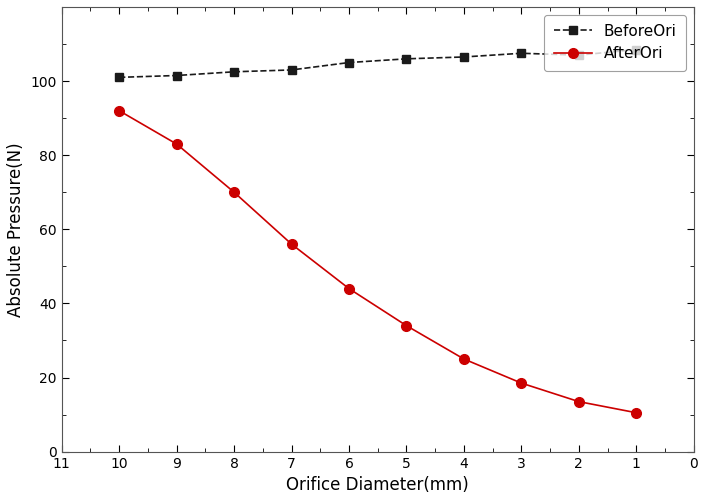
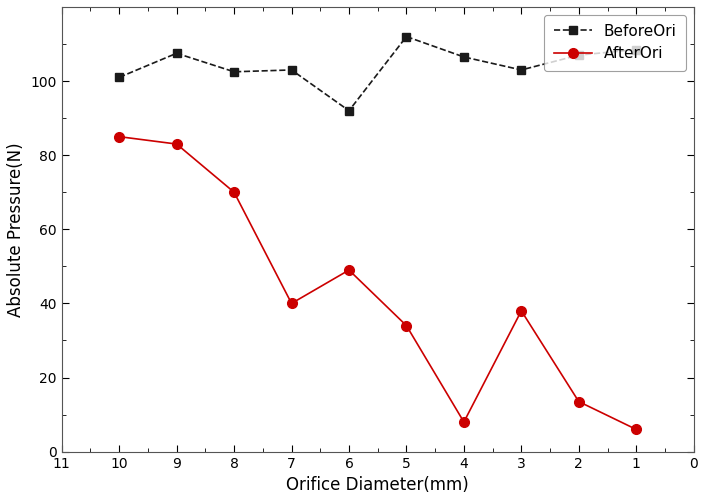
AfterOri/10: 92.0 -> 85.0
BeforeOri/9: 101.5 -> 107.5
AfterOri/7: 56.0 -> 40.0
BeforeOri/6: 105.0 -> 92.0
AfterOri/6: 44.0 -> 49.0
BeforeOri/5: 106.0 -> 112.0
AfterOri/4: 25.0 -> 8.0
BeforeOri/3: 107.5 -> 103.0
AfterOri/3: 18.5 -> 38.0
AfterOri/1: 10.5 -> 6.0
